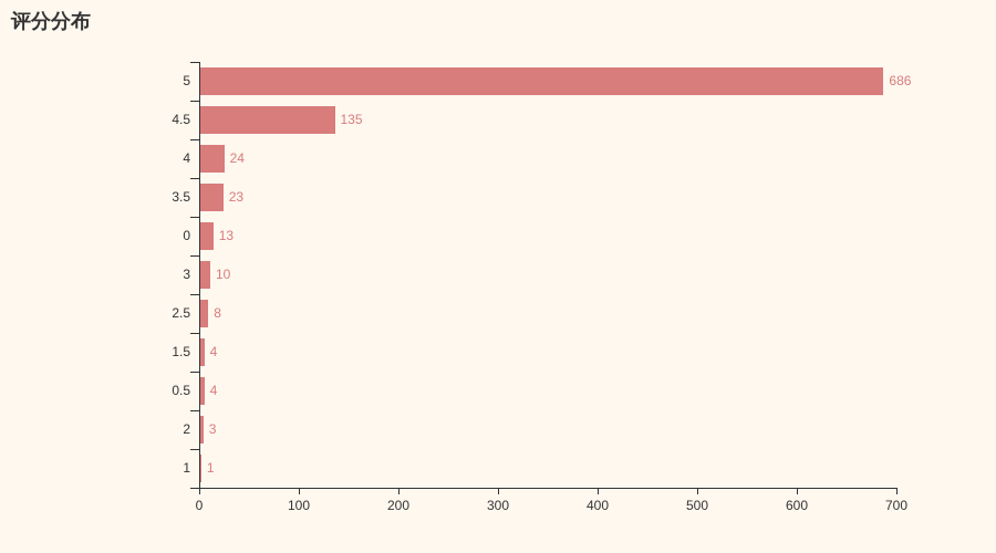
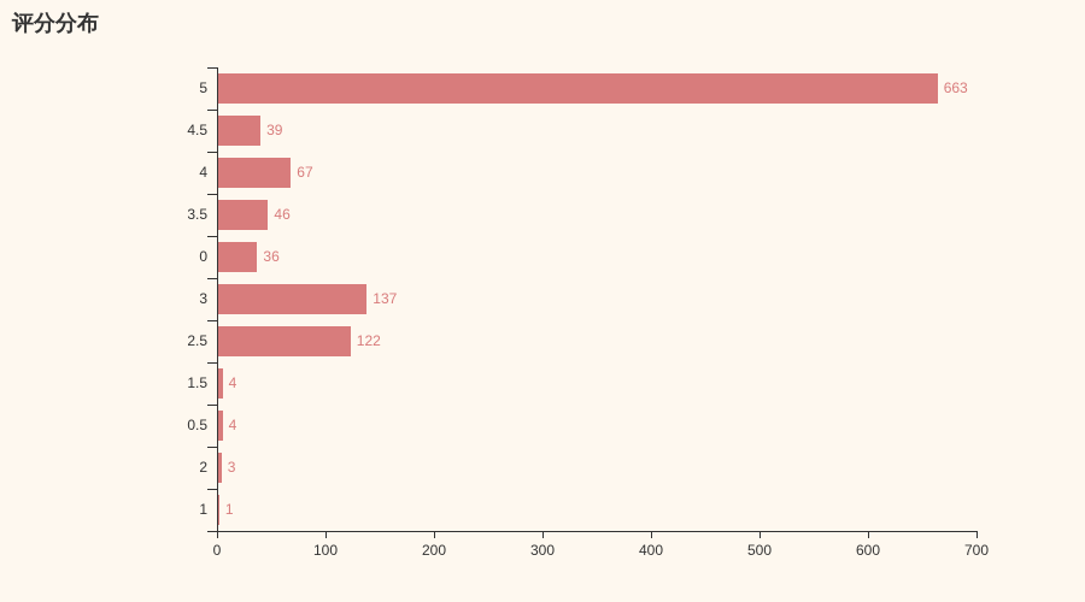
5: 686 -> 663
4.5: 135 -> 39
4: 24 -> 67
3.5: 23 -> 46
0: 13 -> 36
3: 10 -> 137
2.5: 8 -> 122
